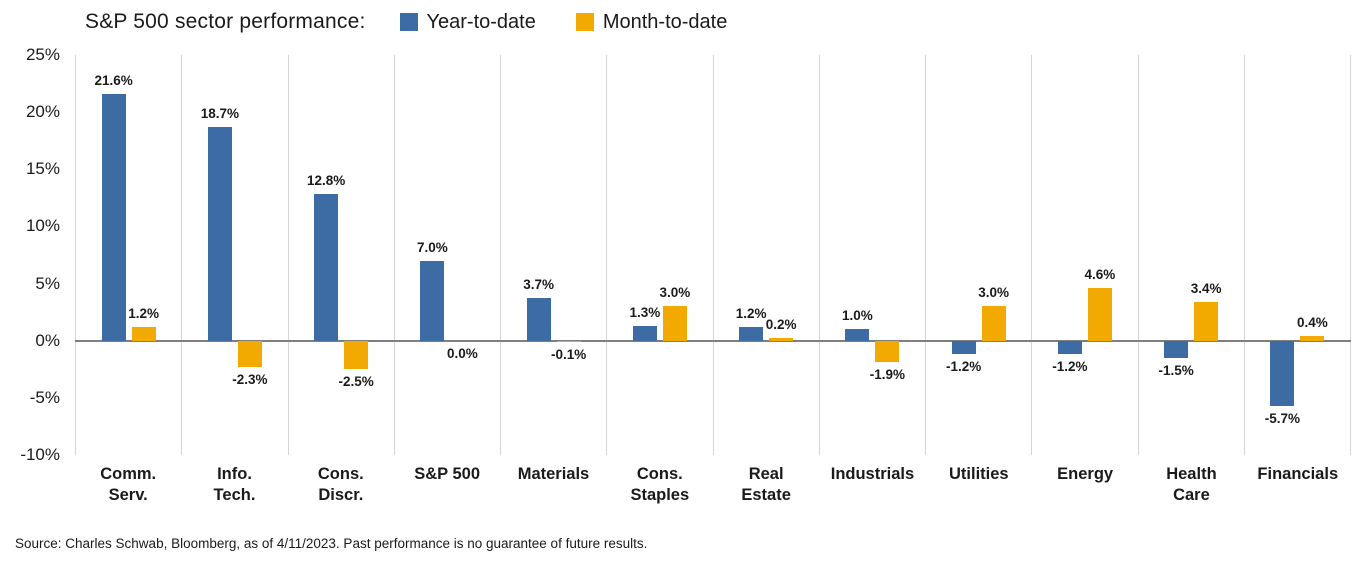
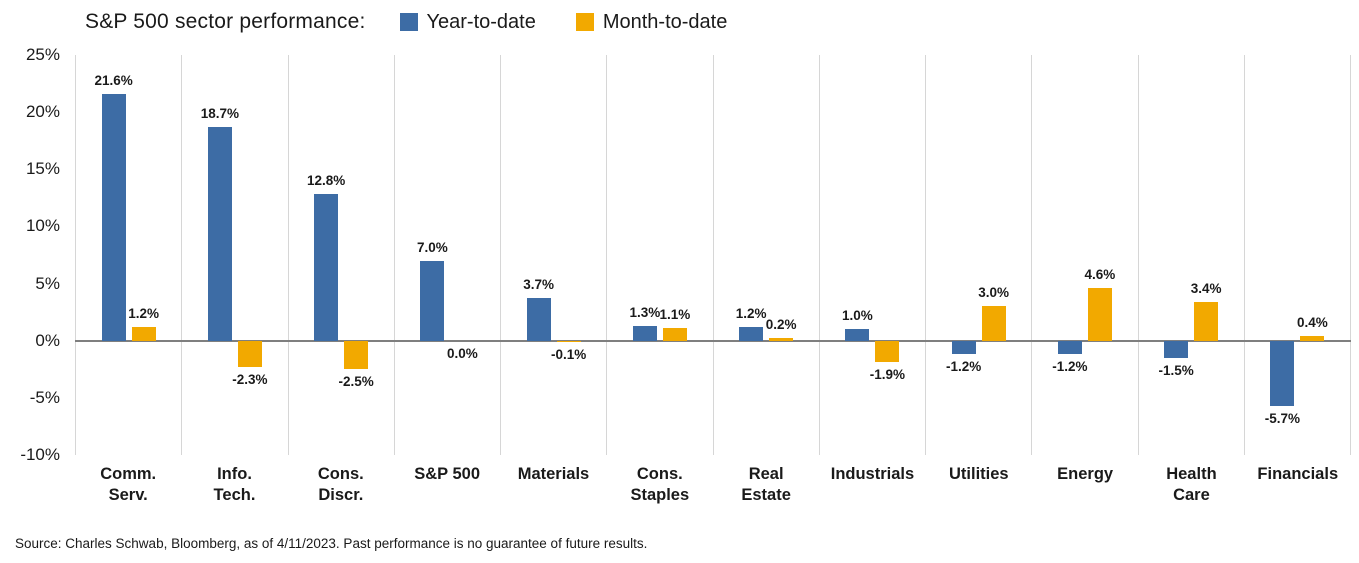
Month-to-date/Cons. Staples: 3.0% -> 1.1%
